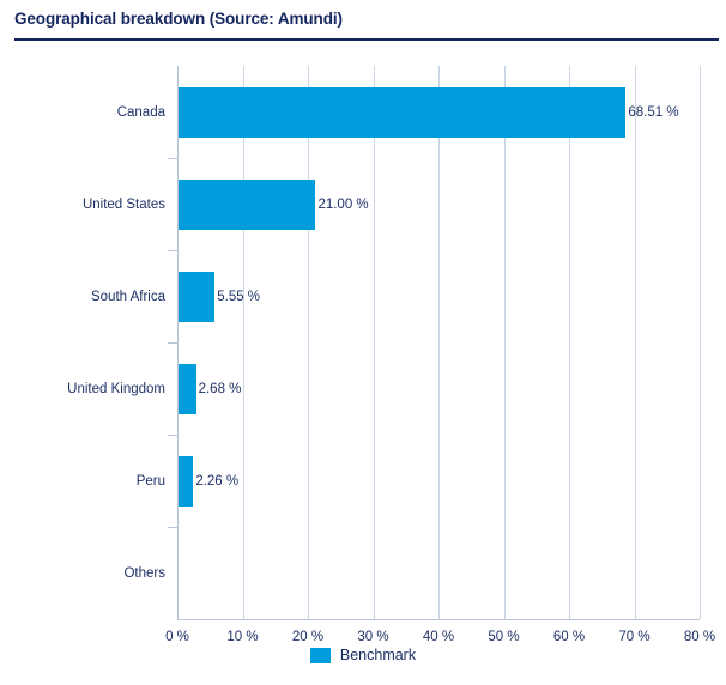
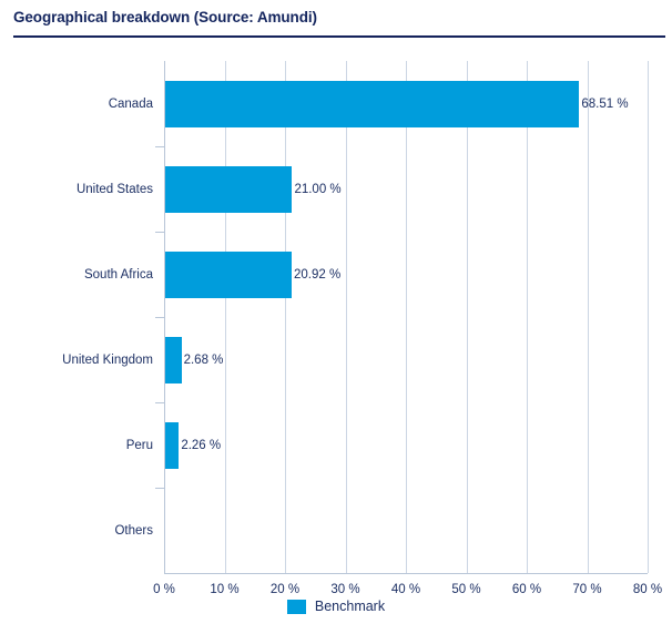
South Africa: 5.55 -> 20.92
